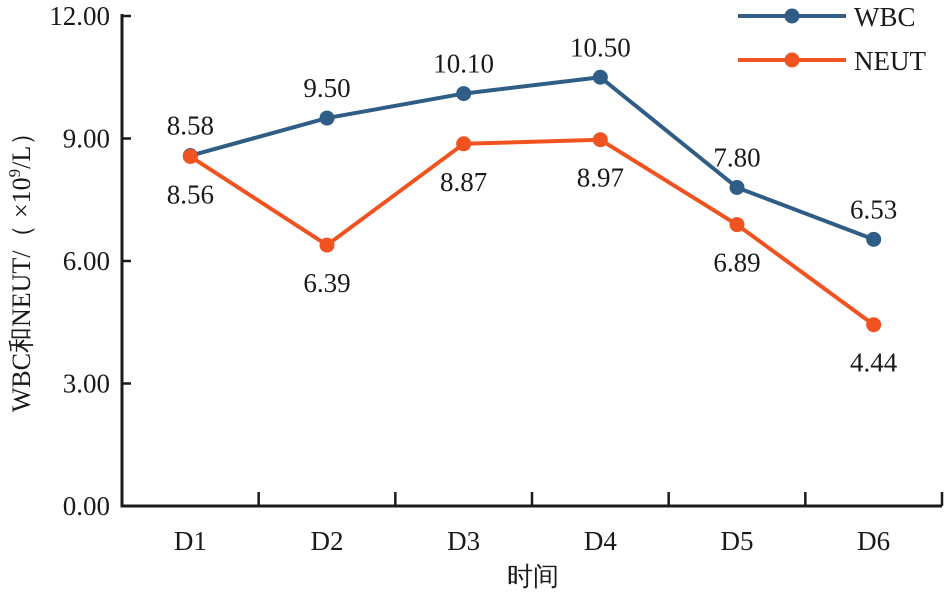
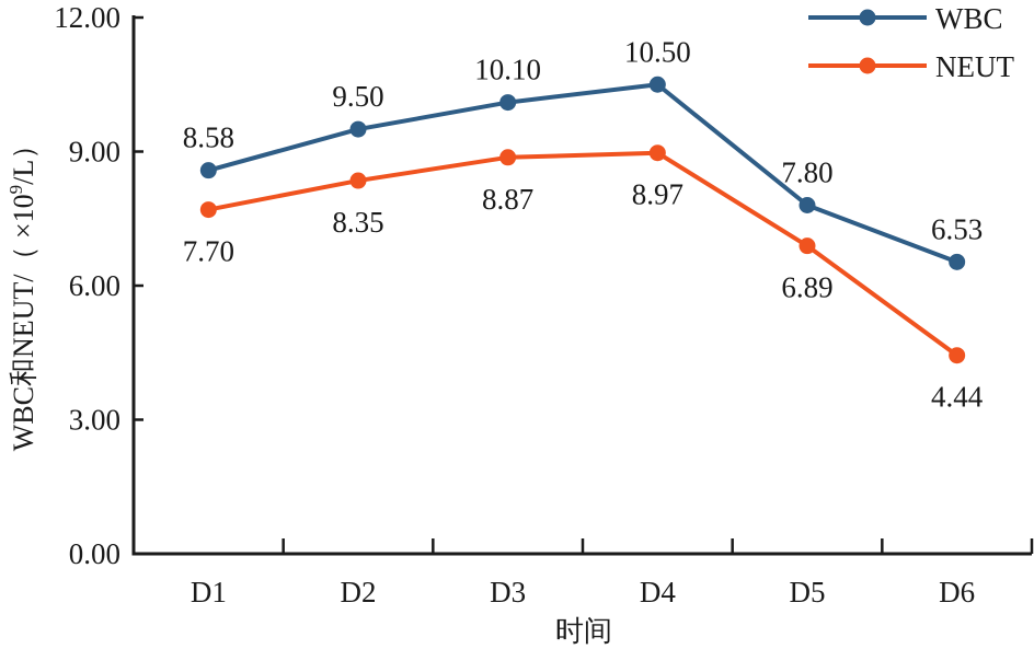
NEUT/D1: 8.56 -> 7.70
NEUT/D2: 6.39 -> 8.35
